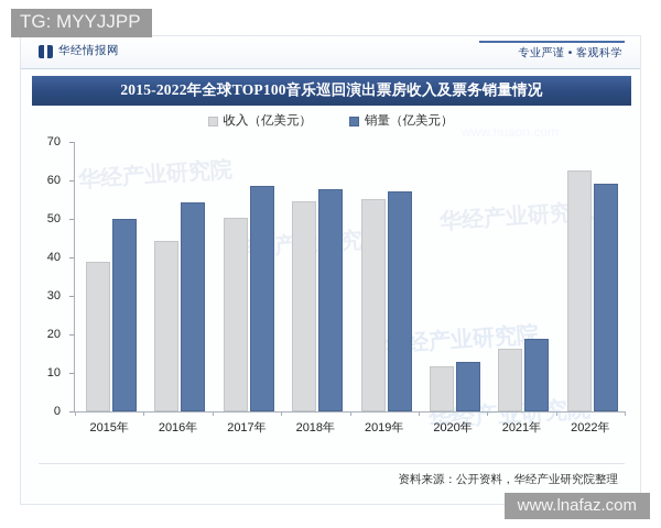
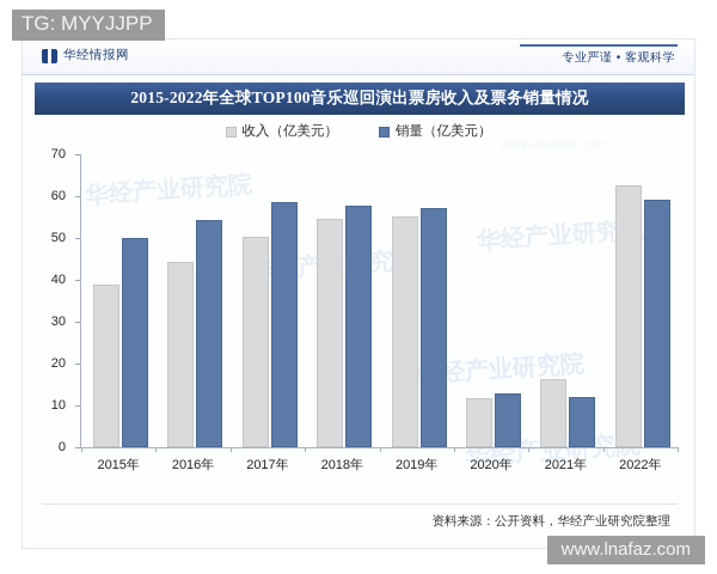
销量（亿美元）/2021年: 19 -> 12
